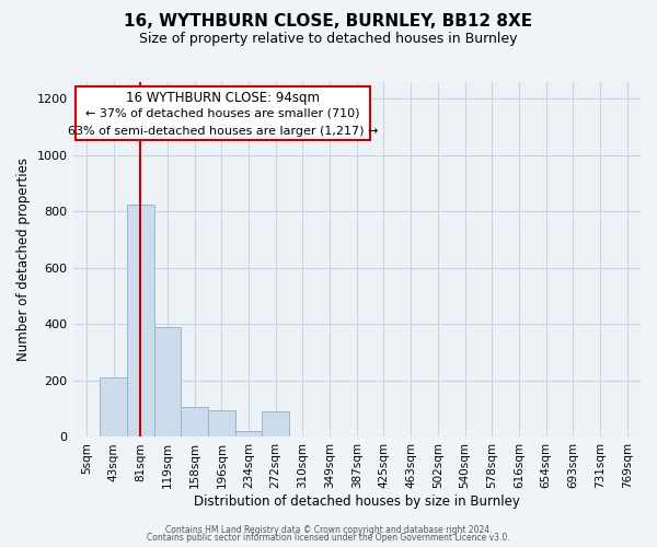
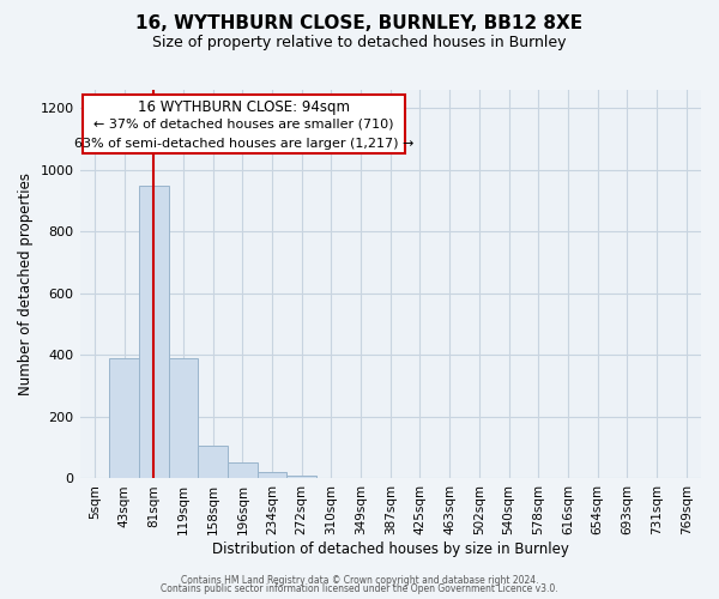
43sqm: 210 -> 390
81sqm: 825 -> 950
196sqm: 95 -> 52
272sqm: 90 -> 8
